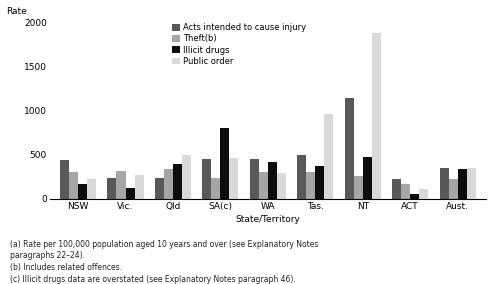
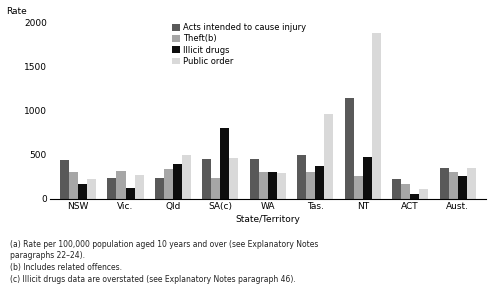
Illicit drugs/WA: 420 -> 300
Theft(b)/Aust.: 220 -> 300
Illicit drugs/Aust.: 340 -> 260
